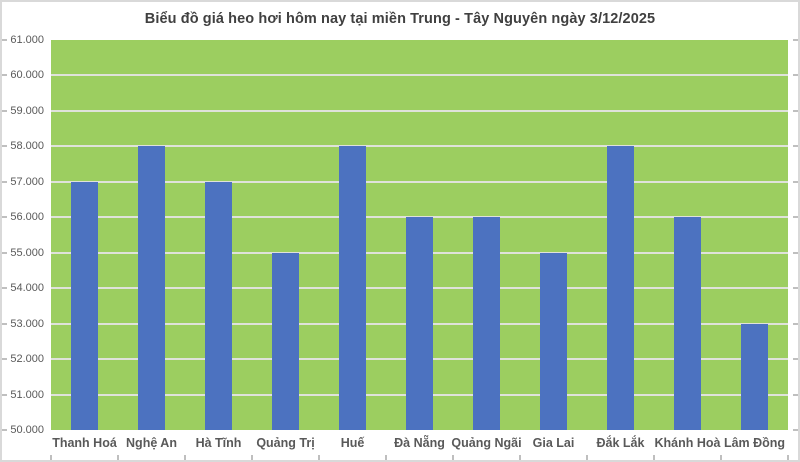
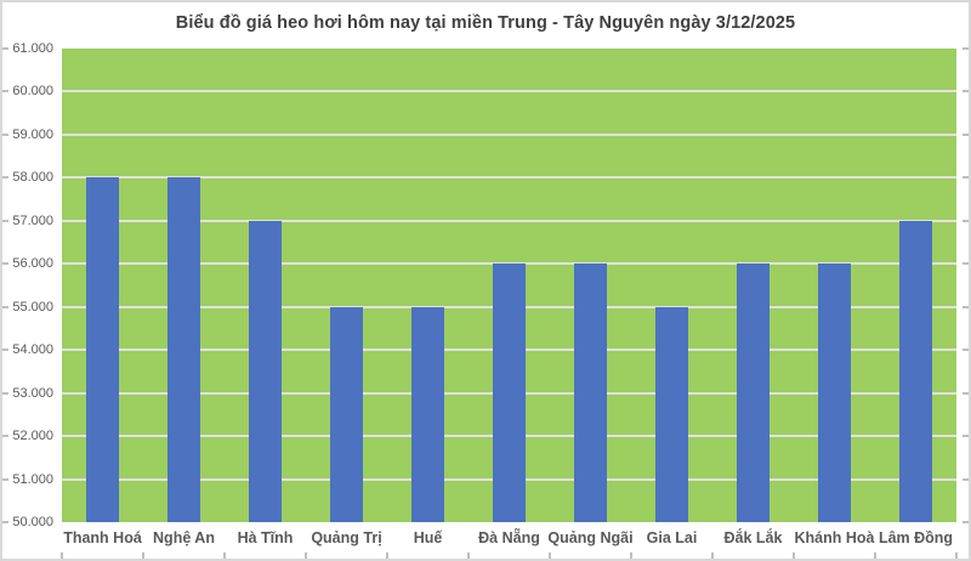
Thanh Hoá: 57000 -> 58000
Huế: 58000 -> 55000
Đắk Lắk: 58000 -> 56000
Lâm Đồng: 53000 -> 57000
